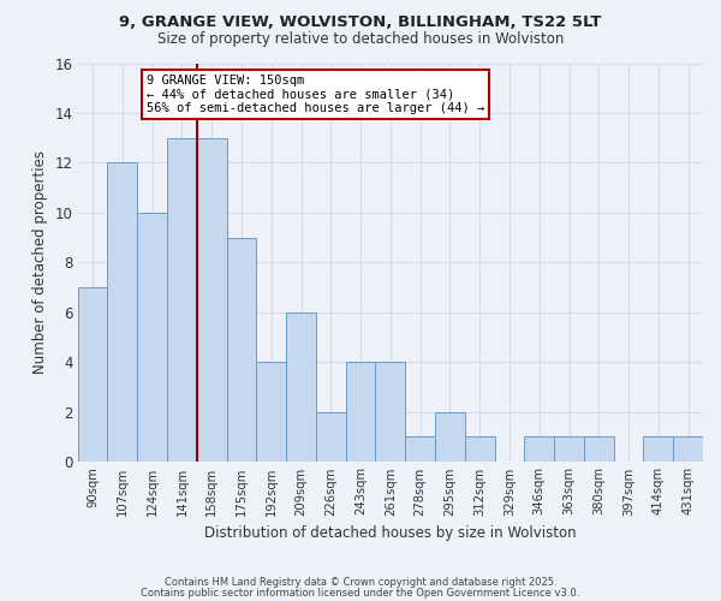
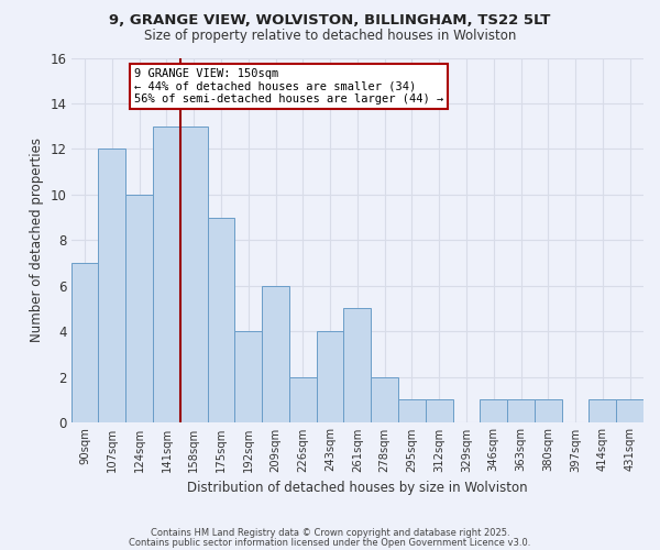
261sqm: 4 -> 5
278sqm: 1 -> 2
295sqm: 2 -> 1
